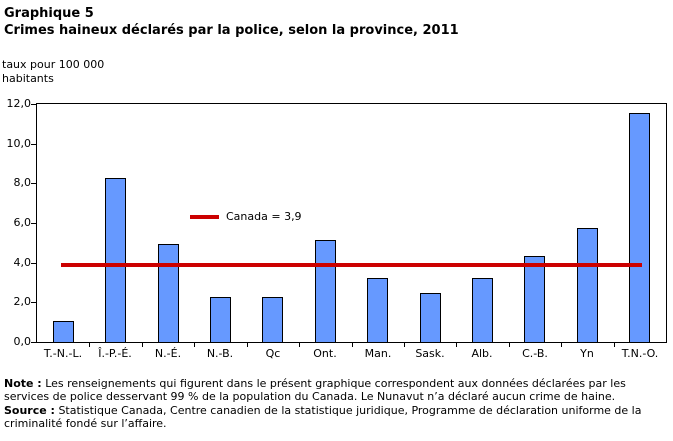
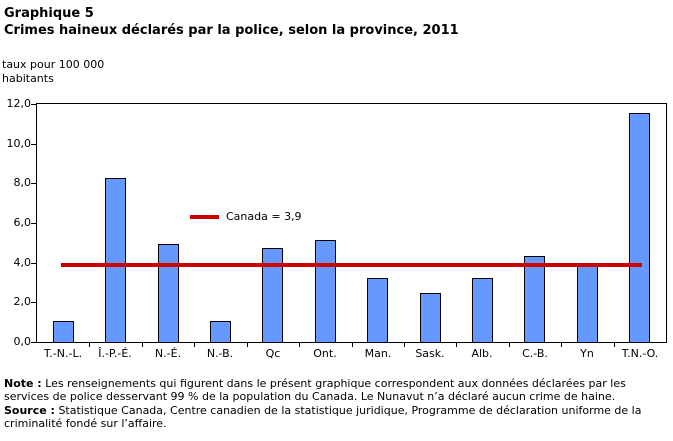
N.-B.: 2,2 -> 1,0
Qc: 2,2 -> 4,7
Yn: 5,7 -> 3,9
